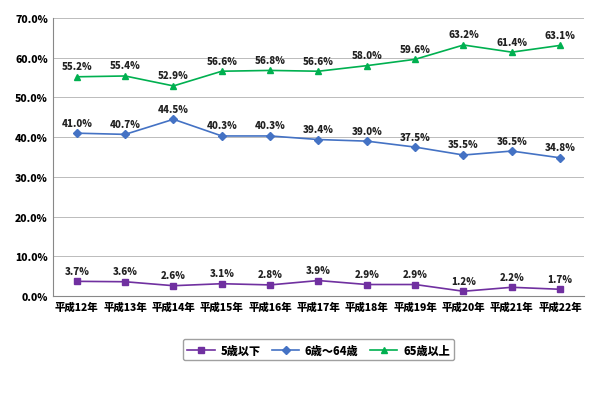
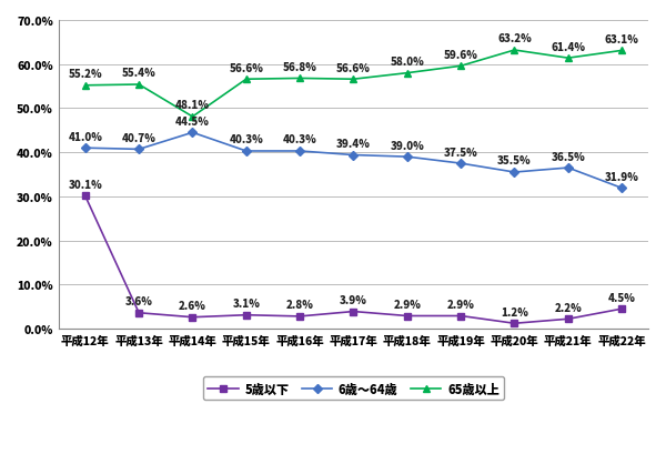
5歳以下/平成12年: 3.7% -> 30.1%
65歳以上/平成14年: 52.9% -> 48.1%
5歳以下/平成22年: 1.7% -> 4.5%
6歳～64歳/平成22年: 34.8% -> 31.9%
